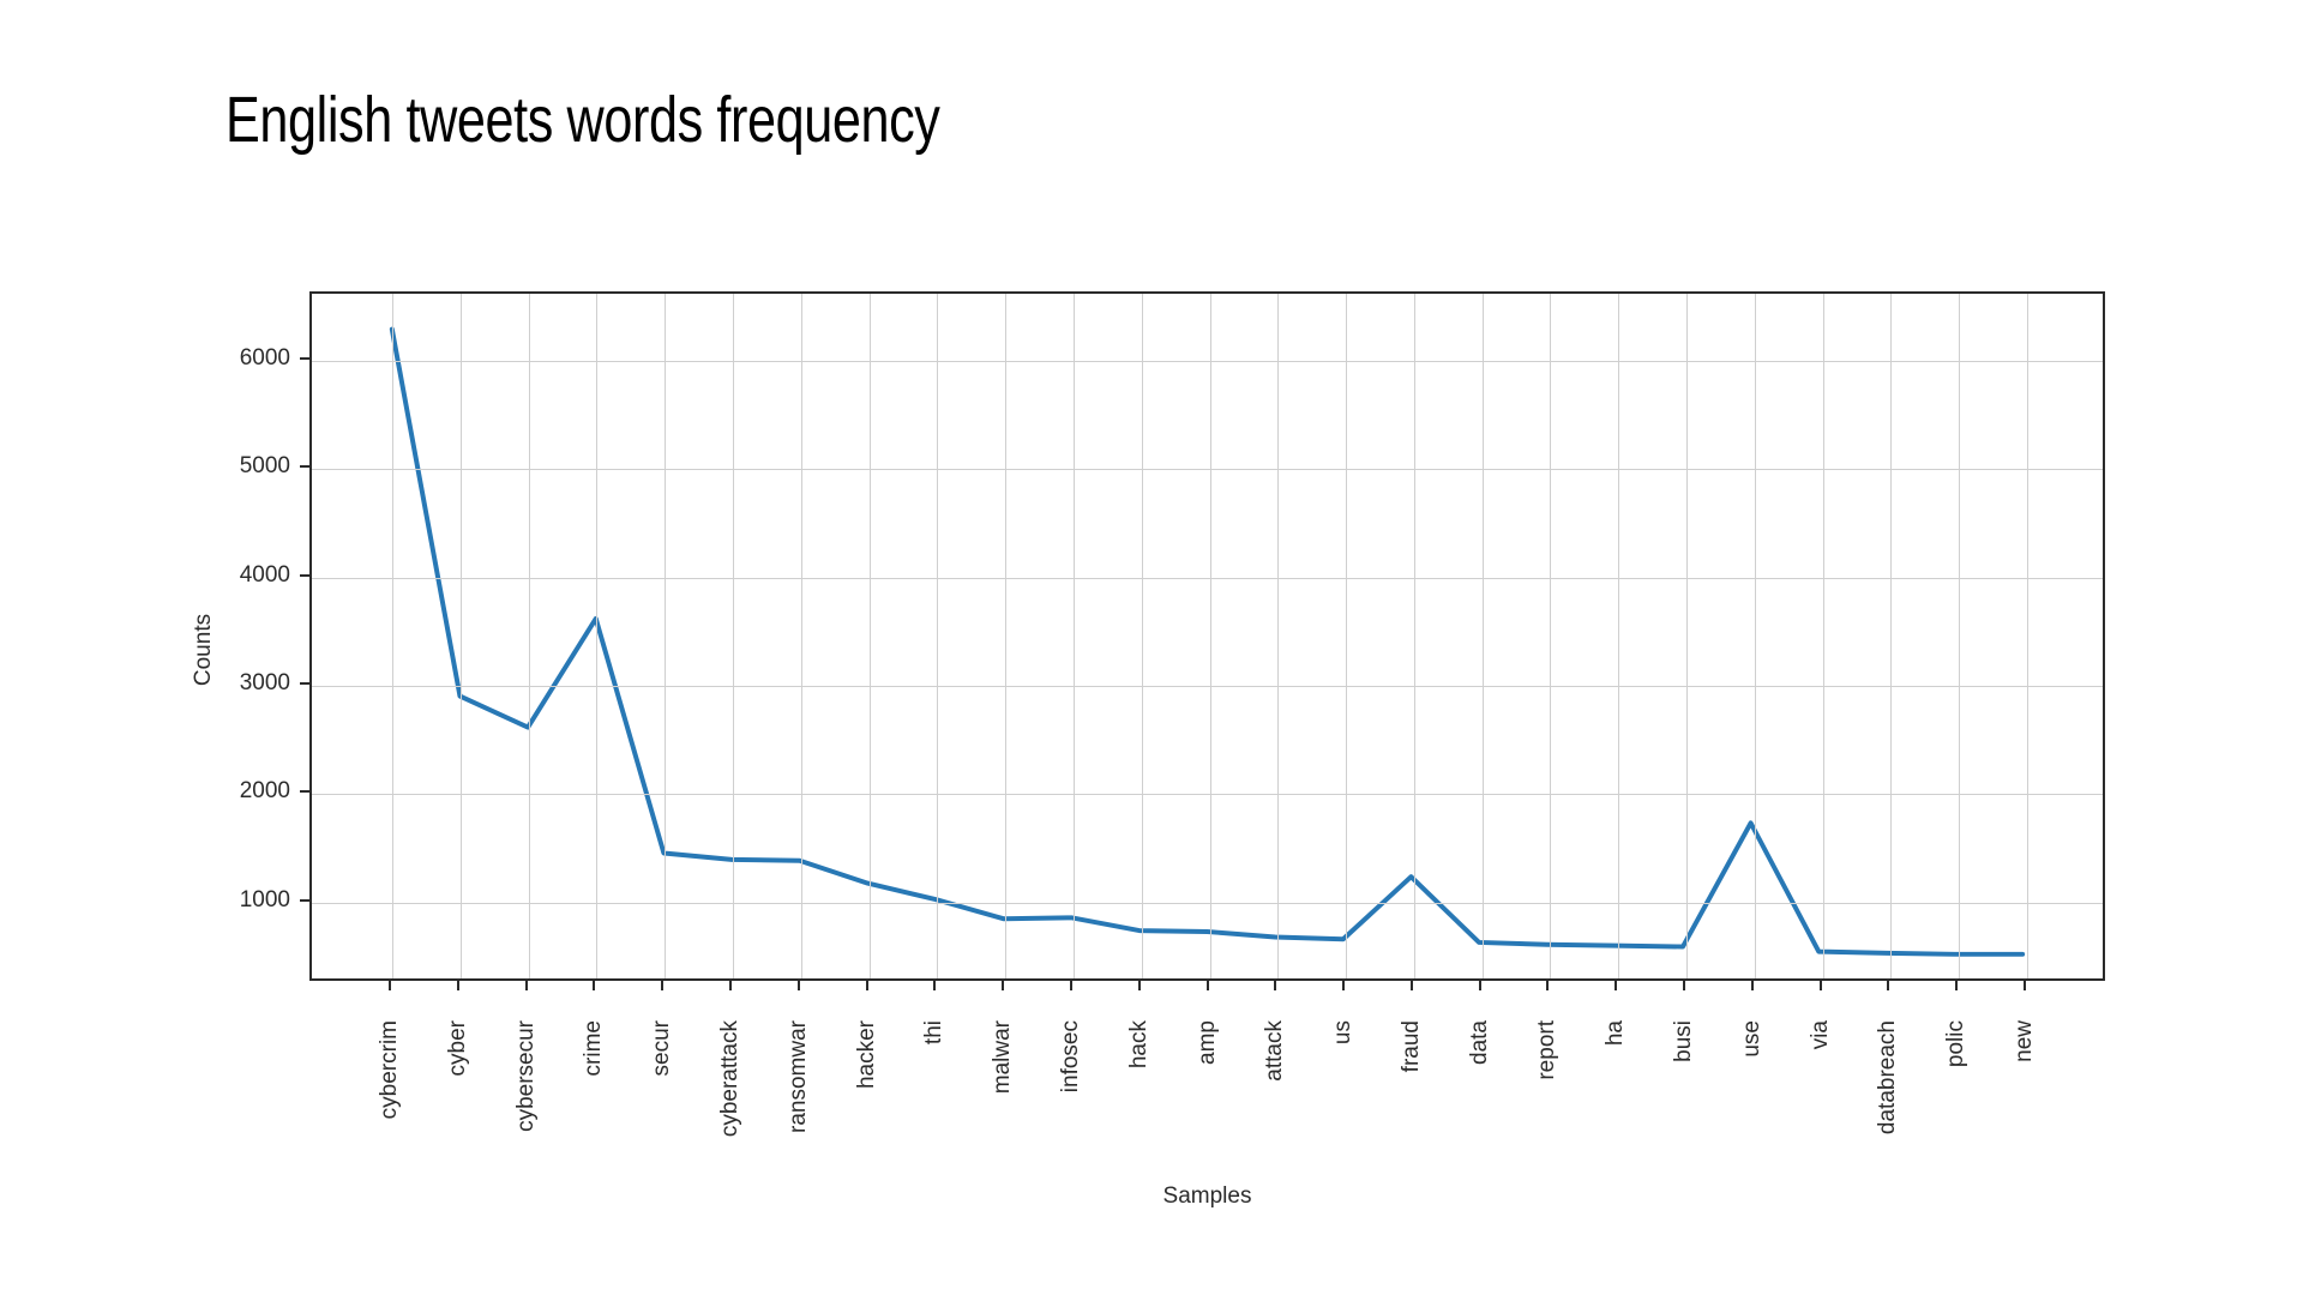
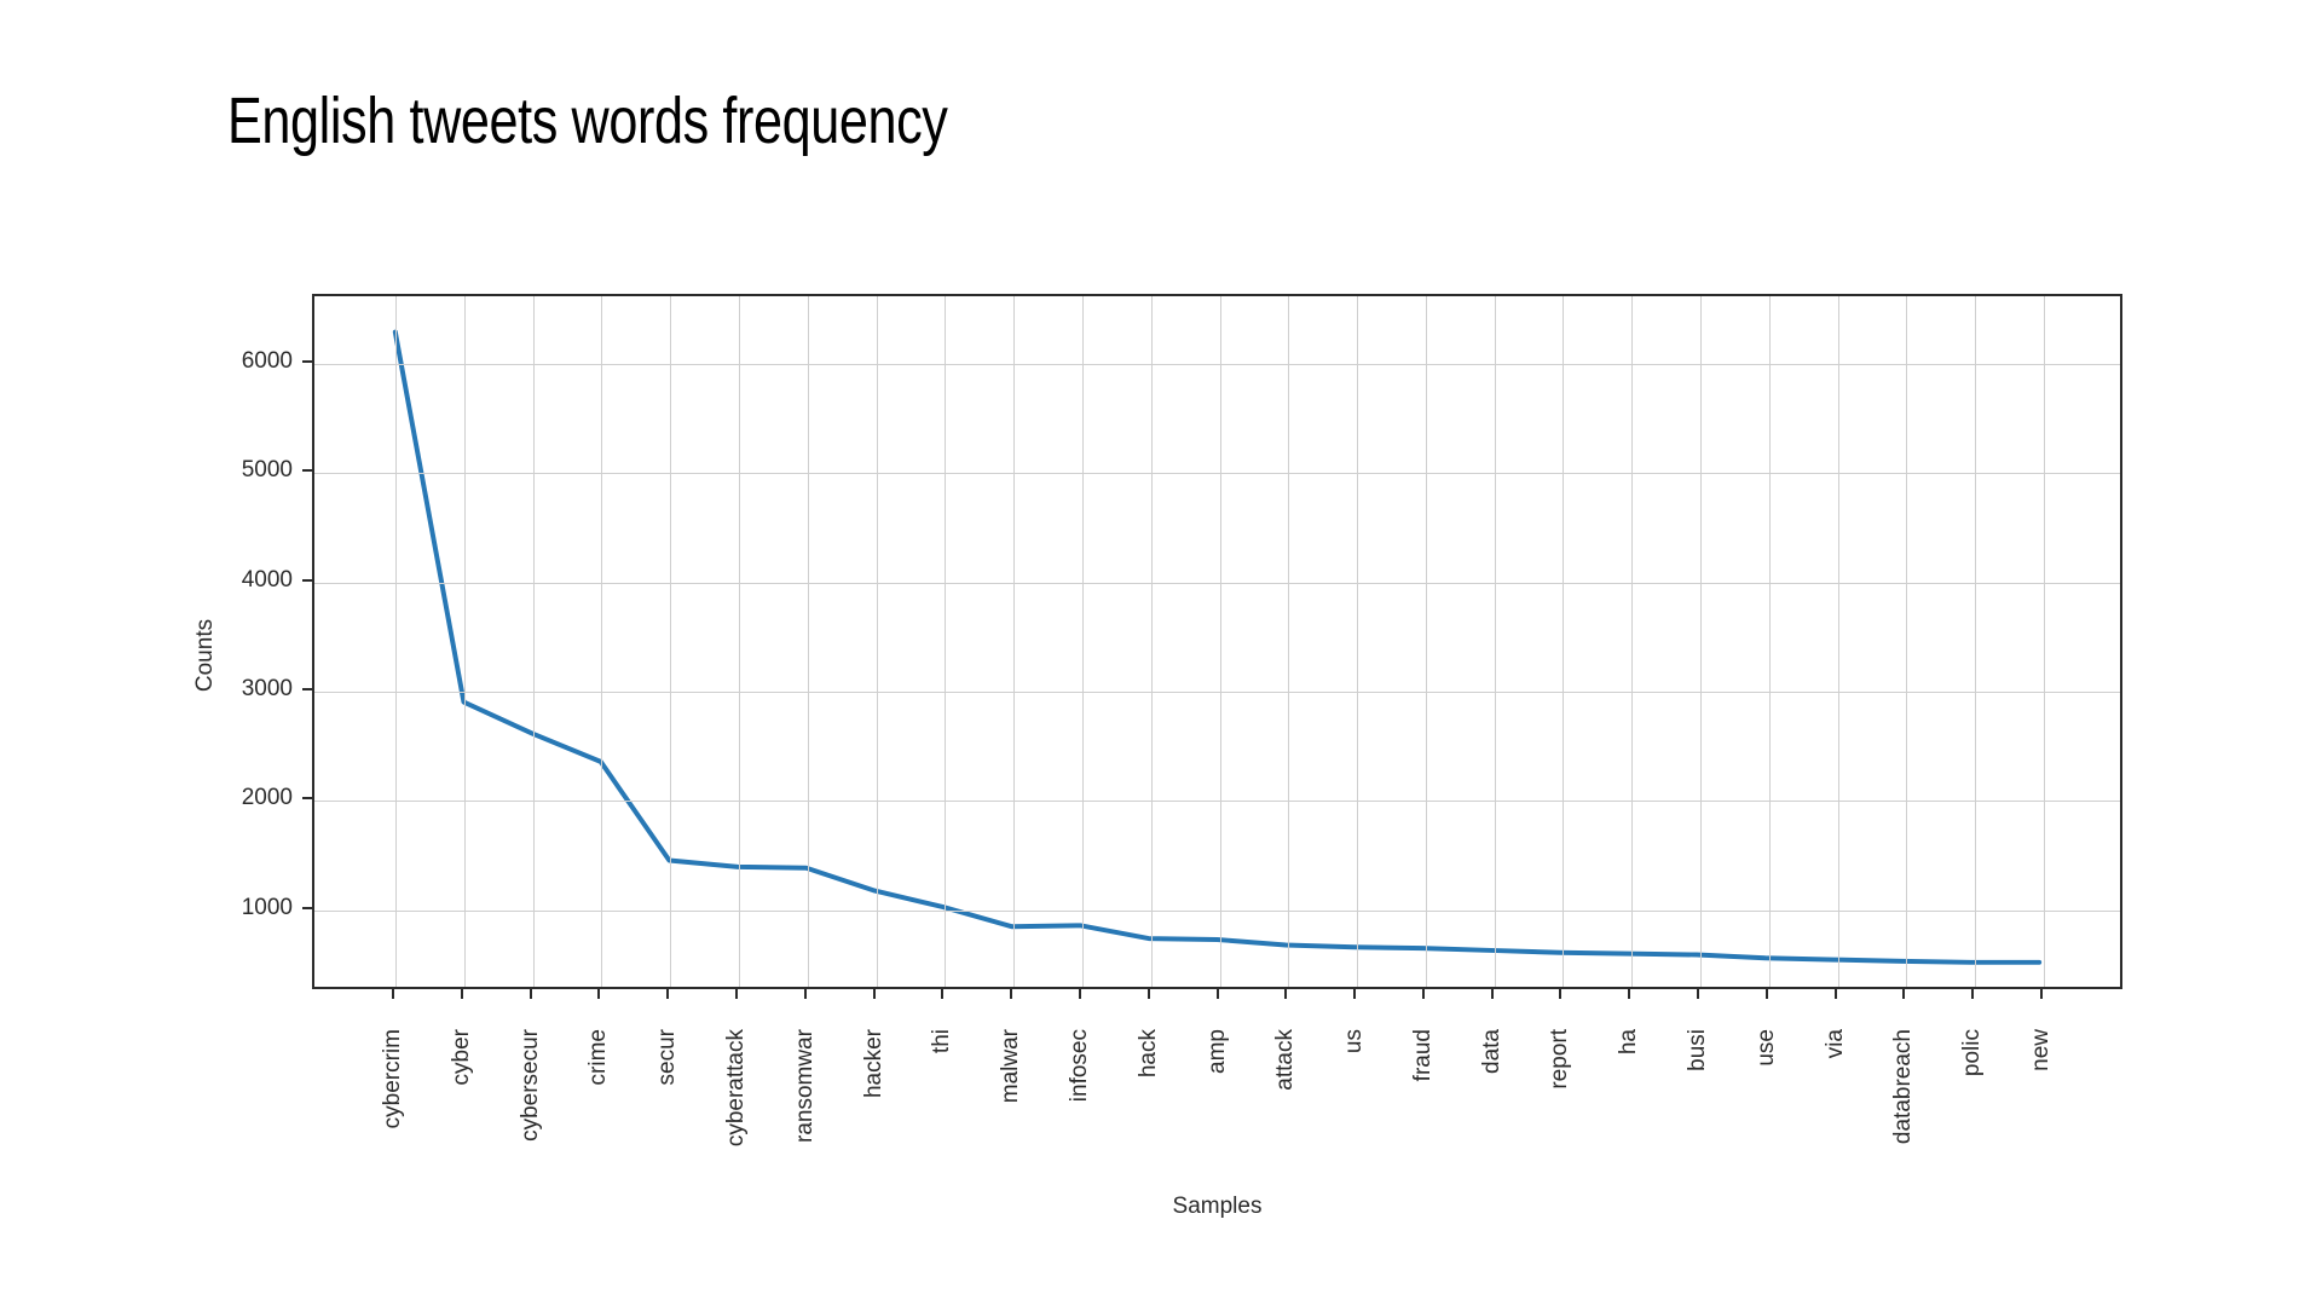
crime: 3600 -> 2300
fraud: 1200 -> 600
use: 1700 -> 500
